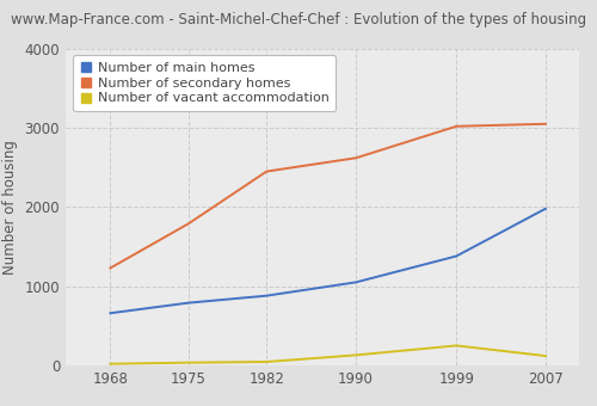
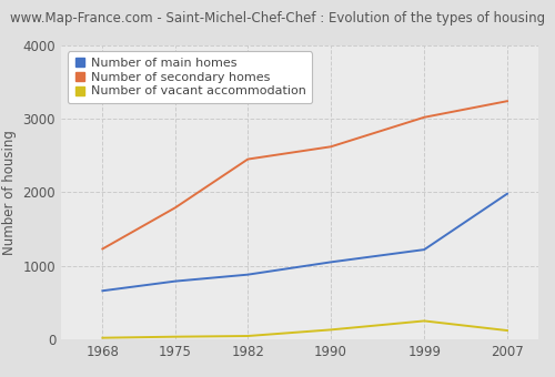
Number of main homes/1999: 1380 -> 1220
Number of secondary homes/2007: 3050 -> 3240
